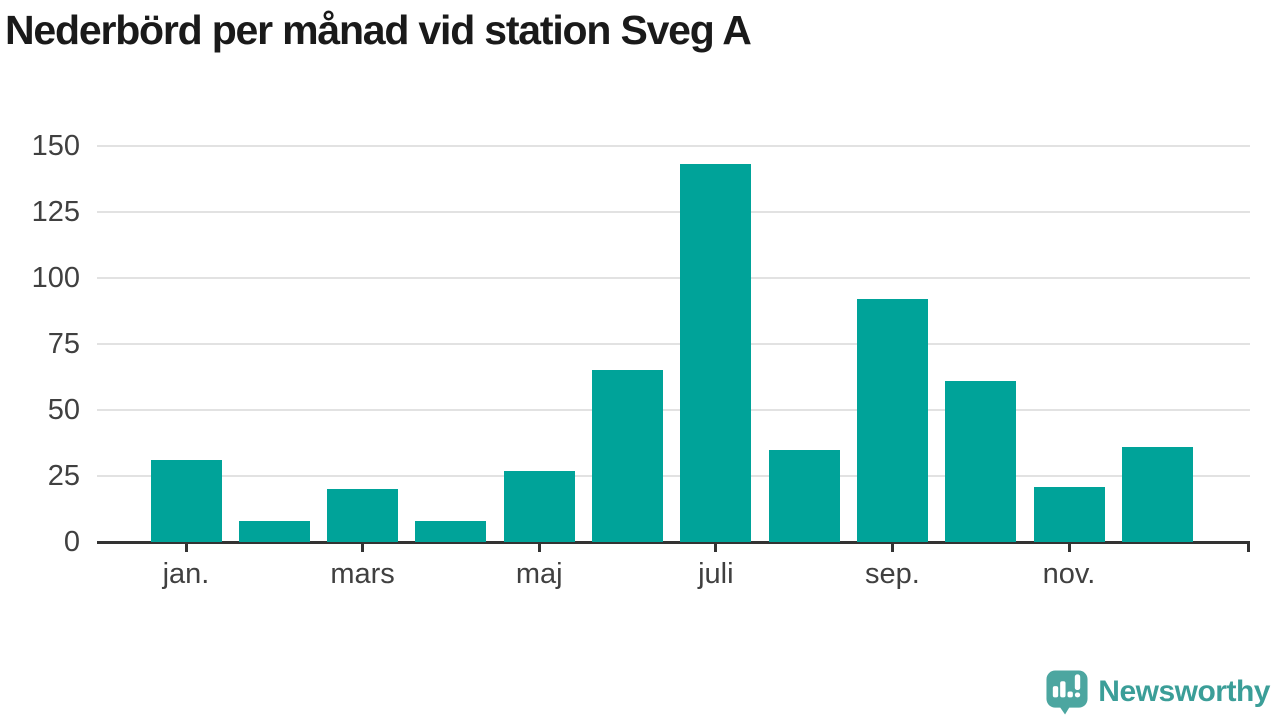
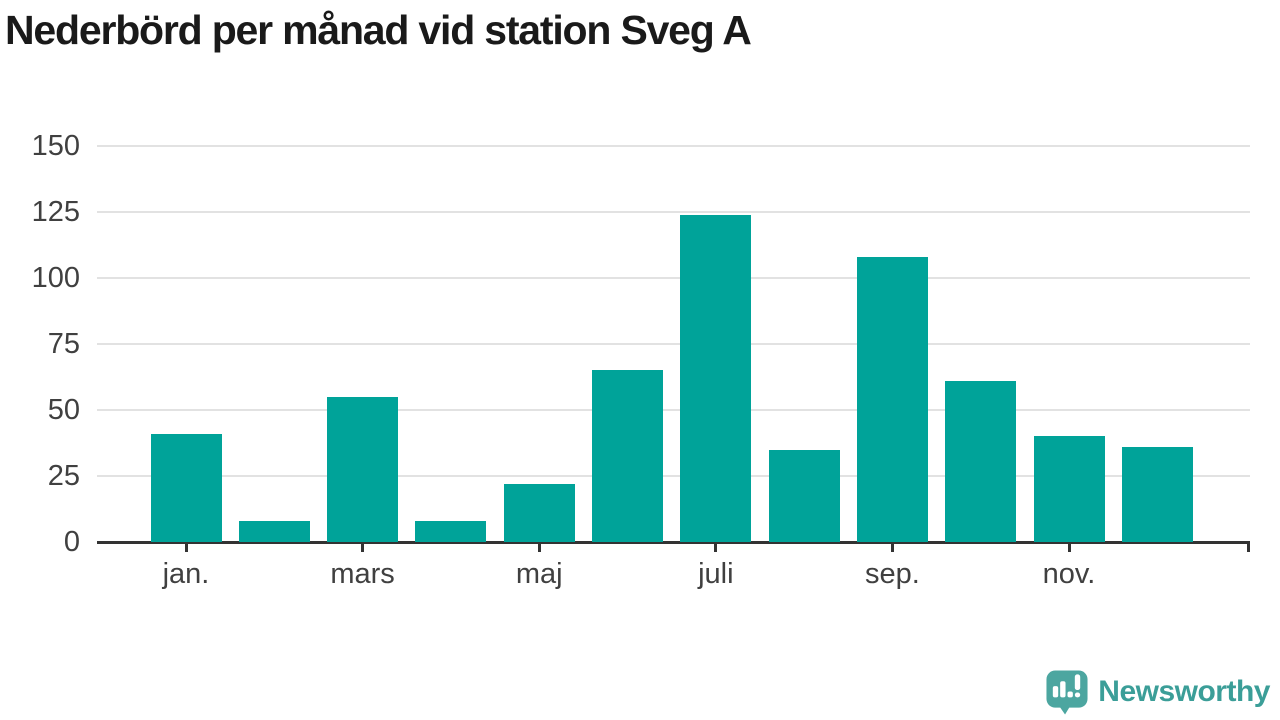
jan.: 31 -> 41
mars: 20 -> 55
maj: 27 -> 22
juli: 143 -> 124
sep.: 92 -> 108
nov.: 21 -> 40
